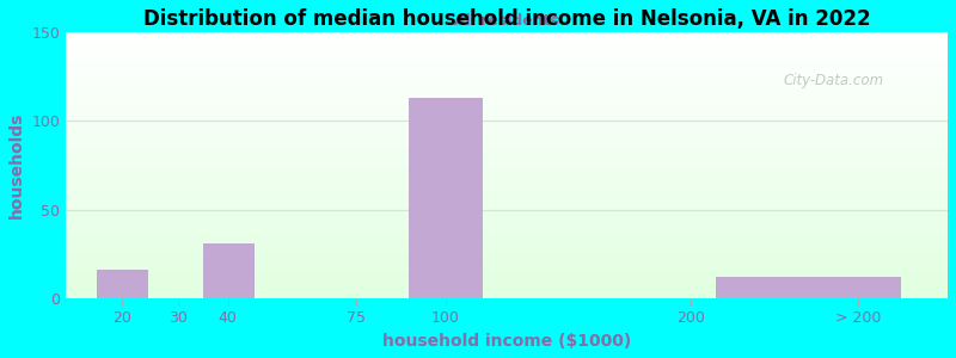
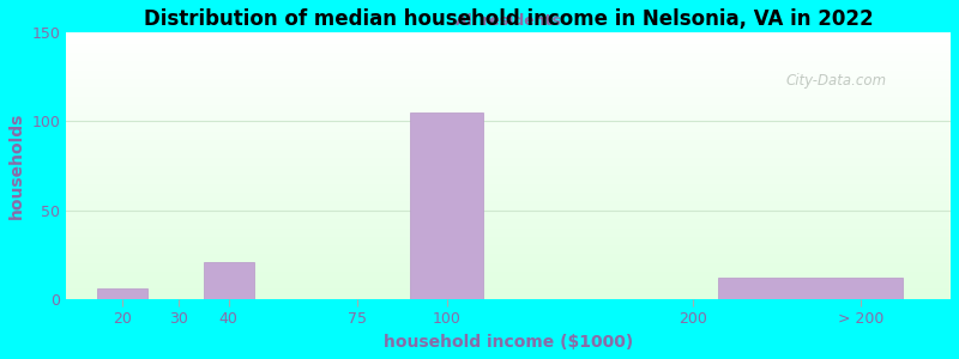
20: 16 -> 6
40: 31 -> 21
100: 113 -> 105
